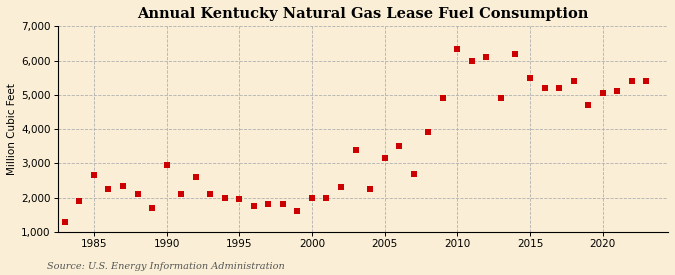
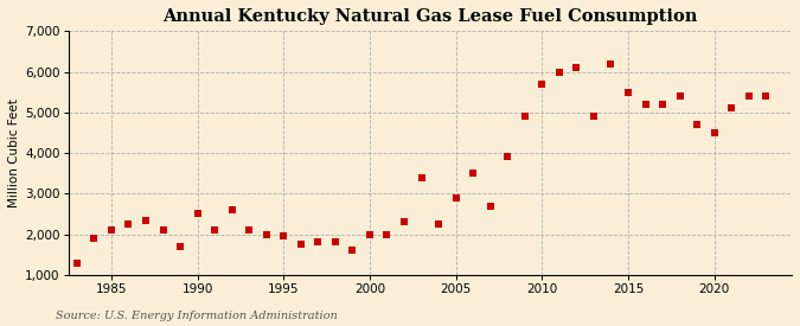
1985: 2,650 -> 2,100
1990: 2,950 -> 2,500
2005: 3,150 -> 2,900
2010: 6,350 -> 5,700
2020: 5,050 -> 4,500
